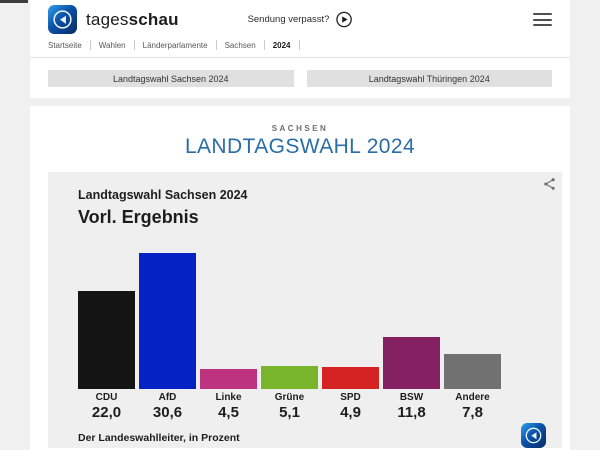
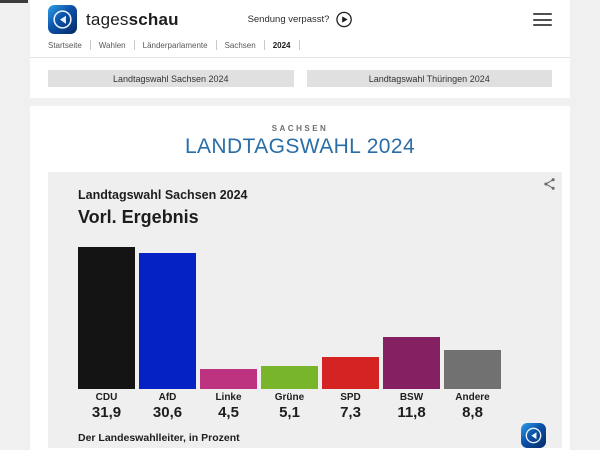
CDU: 22,0 -> 31,9
SPD: 4,9 -> 7,3
Andere: 7,8 -> 8,8
